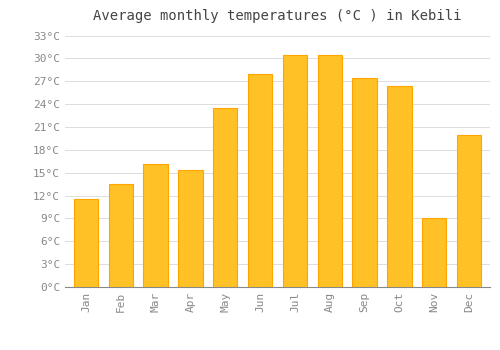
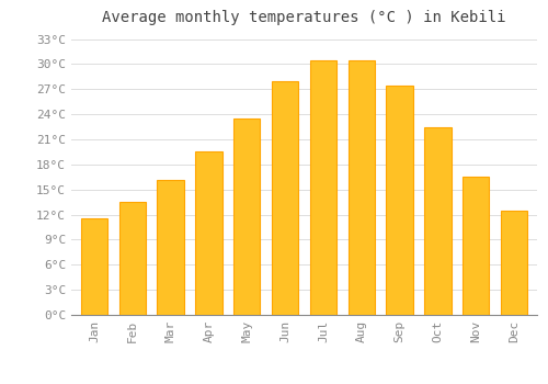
Apr: 15.4°C -> 19.5°C
Oct: 26.4°C -> 22.5°C
Nov: 9.0°C -> 16.5°C
Dec: 20.0°C -> 12.5°C
